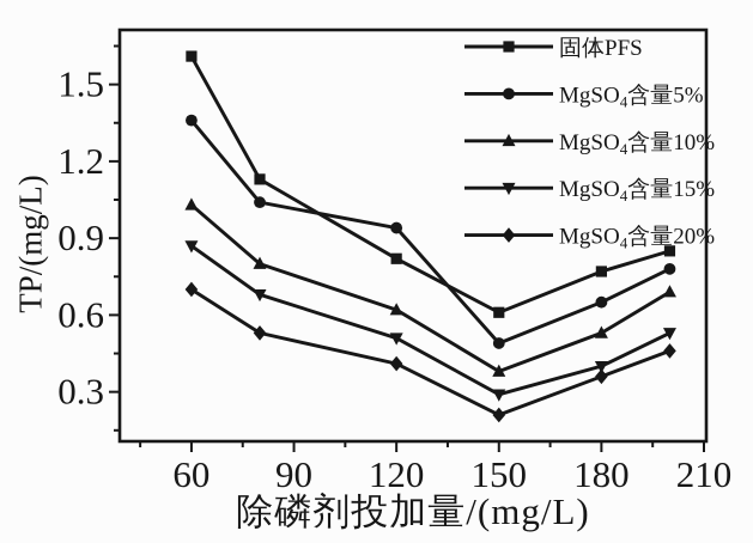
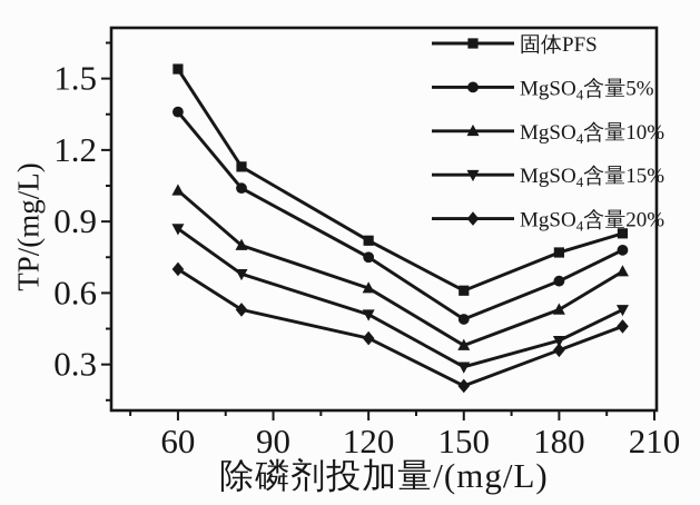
固体PFS/60: 1.61 -> 1.54
MgSO4含量5%/120: 0.94 -> 0.75
